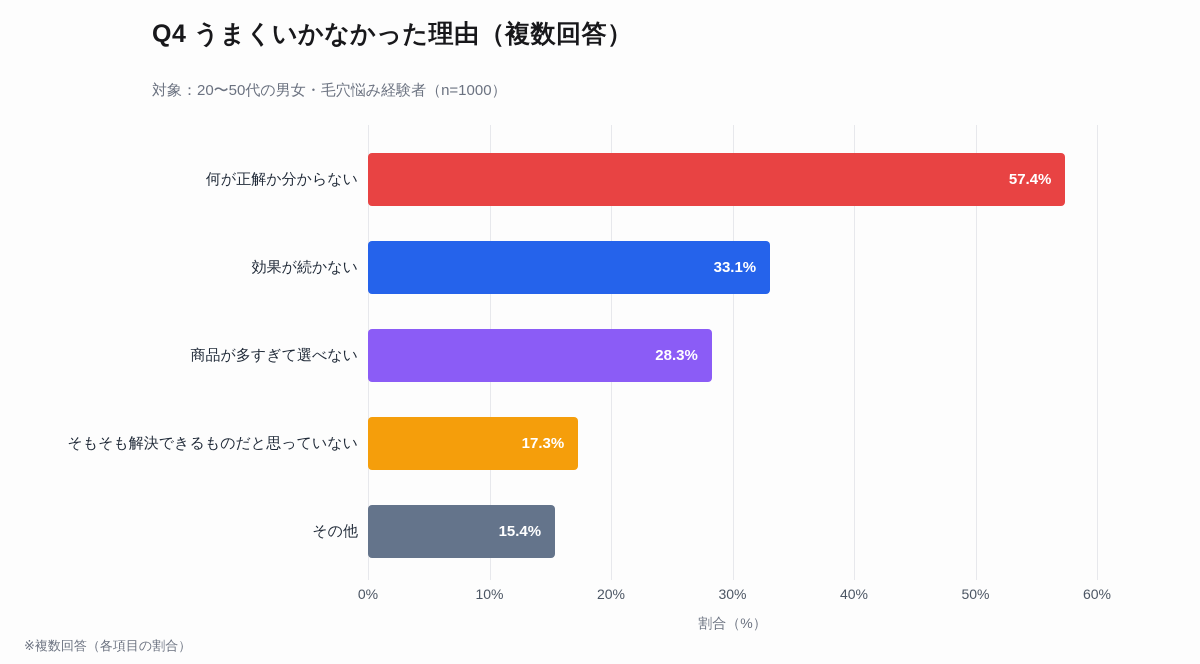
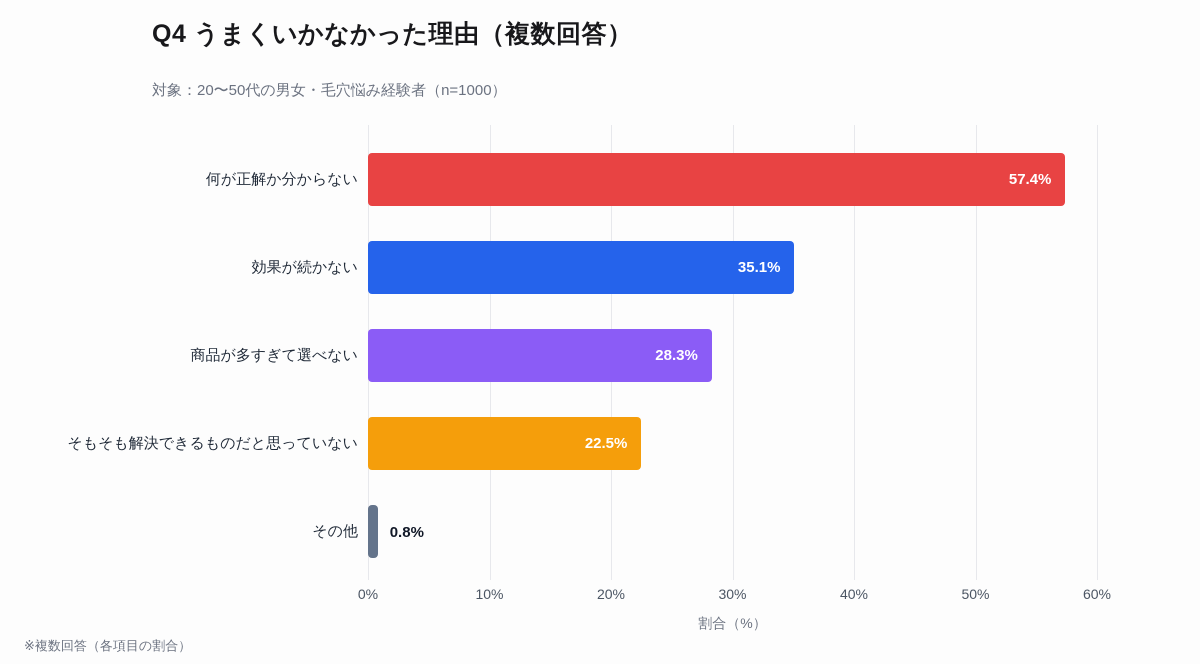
効果が続かない: 33.1% -> 35.1%
そもそも解決できるものだと思っていない: 17.3% -> 22.5%
その他: 15.4% -> 0.8%
